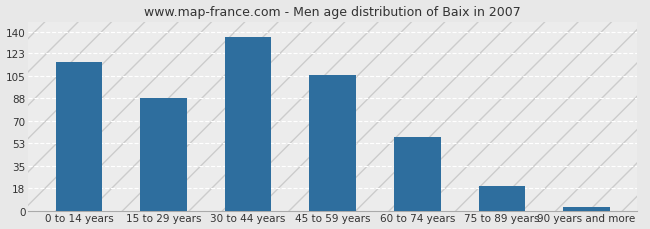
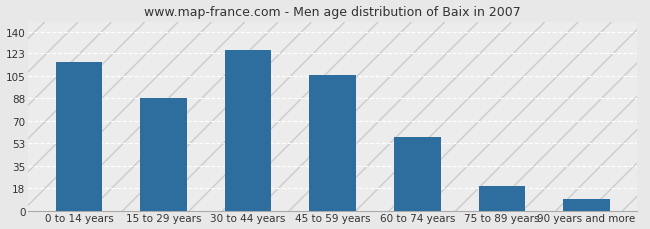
30 to 44 years: 136 -> 126
90 years and more: 3 -> 9
